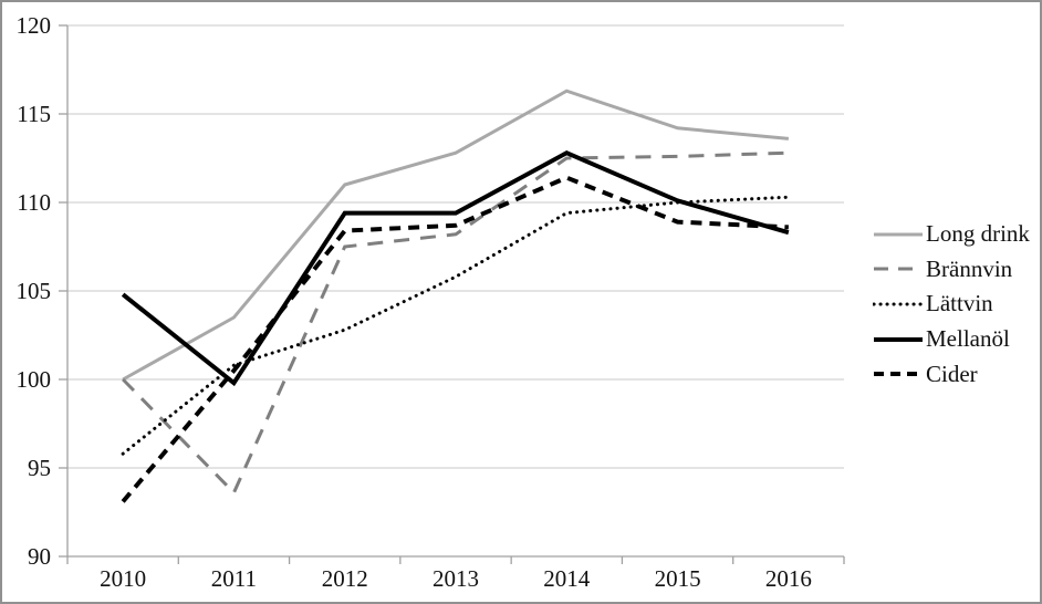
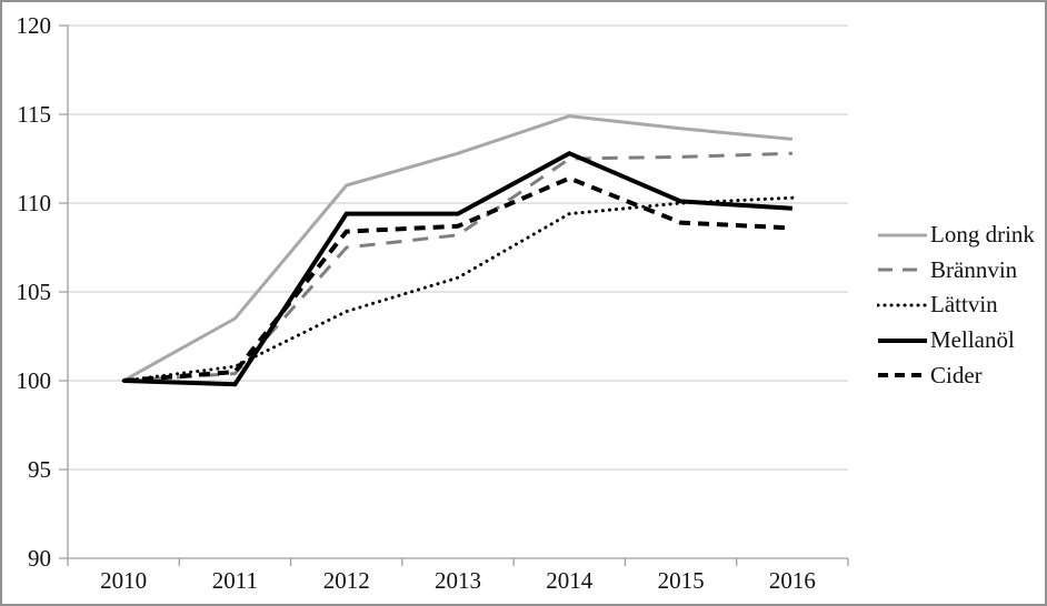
Lättvin/2010: 95.8 -> 100.0
Mellanöl/2010: 104.8 -> 100.0
Cider/2010: 93.1 -> 100.0
Brännvin/2011: 93.6 -> 100.4
Lättvin/2012: 102.8 -> 103.9
Long drink/2014: 116.3 -> 114.9
Mellanöl/2016: 108.3 -> 109.7
